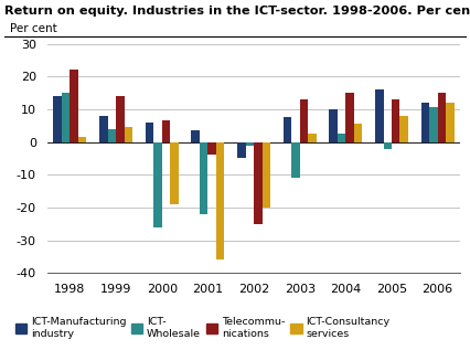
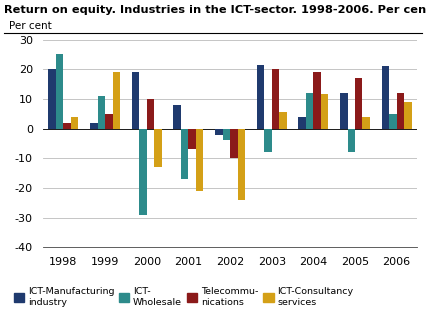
ICT-Manufacturing industry/1998: 14.0 -> 20.0
ICT- Wholesale/1998: 15.0 -> 25.0
Telecommu- nications/1998: 22.0 -> 2.0
ICT-Consultancy services/1998: 1.5 -> 4.0
ICT-Manufacturing industry/1999: 8.0 -> 2.0
ICT- Wholesale/1999: 4.0 -> 11.0
Telecommu- nications/1999: 14.0 -> 5.0
ICT-Consultancy services/1999: 4.5 -> 19.0
ICT-Manufacturing industry/2000: 6.0 -> 19.0
ICT- Wholesale/2000: -26.0 -> -29.0
Telecommu- nications/2000: 6.5 -> 10.0
ICT-Consultancy services/2000: -19.0 -> -13.0
ICT-Manufacturing industry/2001: 3.5 -> 8.0
ICT- Wholesale/2001: -22.0 -> -17.0
Telecommu- nications/2001: -4.0 -> -7.0
ICT-Consultancy services/2001: -36.0 -> -21.0
ICT-Manufacturing industry/2002: -5.0 -> -2.0
ICT- Wholesale/2002: -1.0 -> -4.0
Telecommu- nications/2002: -25.0 -> -10.0
ICT-Consultancy services/2002: -20.0 -> -24.0
ICT-Manufacturing industry/2003: 7.5 -> 21.5
ICT- Wholesale/2003: -11.0 -> -8.0
Telecommu- nications/2003: 13.0 -> 20.0
ICT-Consultancy services/2003: 2.5 -> 5.5
ICT-Manufacturing industry/2004: 10.0 -> 4.0
ICT- Wholesale/2004: 2.5 -> 12.0
Telecommu- nications/2004: 15.0 -> 19.0
ICT-Consultancy services/2004: 5.5 -> 11.5
ICT-Manufacturing industry/2005: 16.0 -> 12.0
ICT- Wholesale/2005: -2.0 -> -8.0
Telecommu- nications/2005: 13.0 -> 17.0
ICT-Consultancy services/2005: 8.0 -> 4.0
ICT-Manufacturing industry/2006: 12.0 -> 21.0
ICT- Wholesale/2006: 10.5 -> 5.0
Telecommu- nications/2006: 15.0 -> 12.0
ICT-Consultancy services/2006: 12.0 -> 9.0
